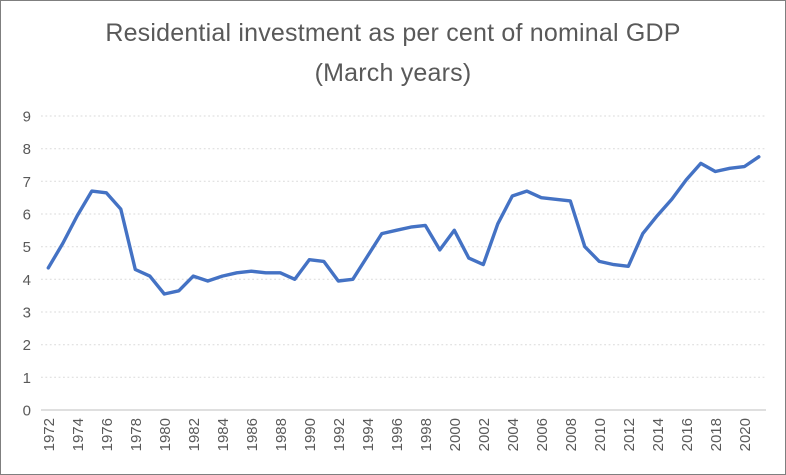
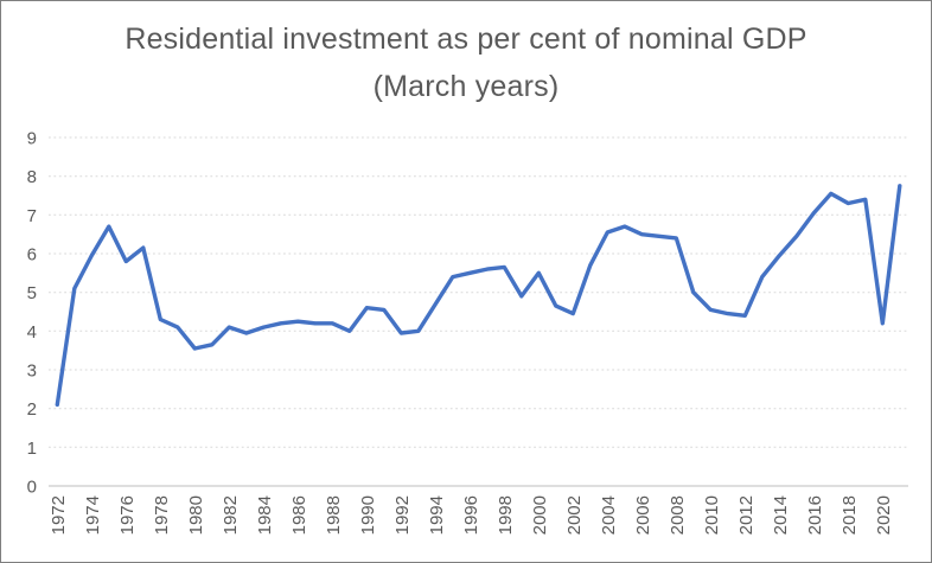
1972: 4.3 -> 2.1
1976: 6.7 -> 5.8
2020: 7.5 -> 4.2
